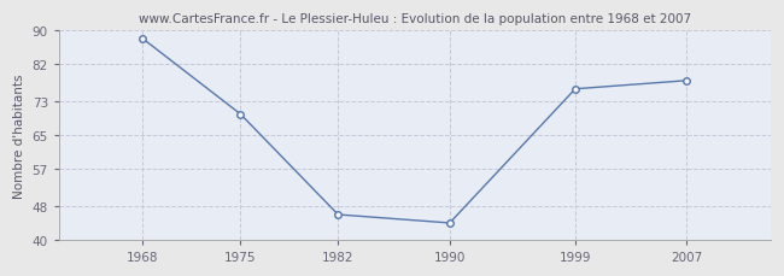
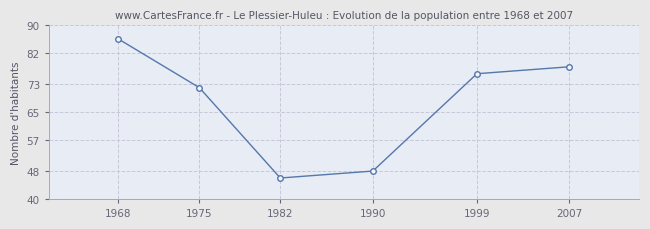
1968: 88 -> 86
1975: 70 -> 72
1990: 44 -> 48
